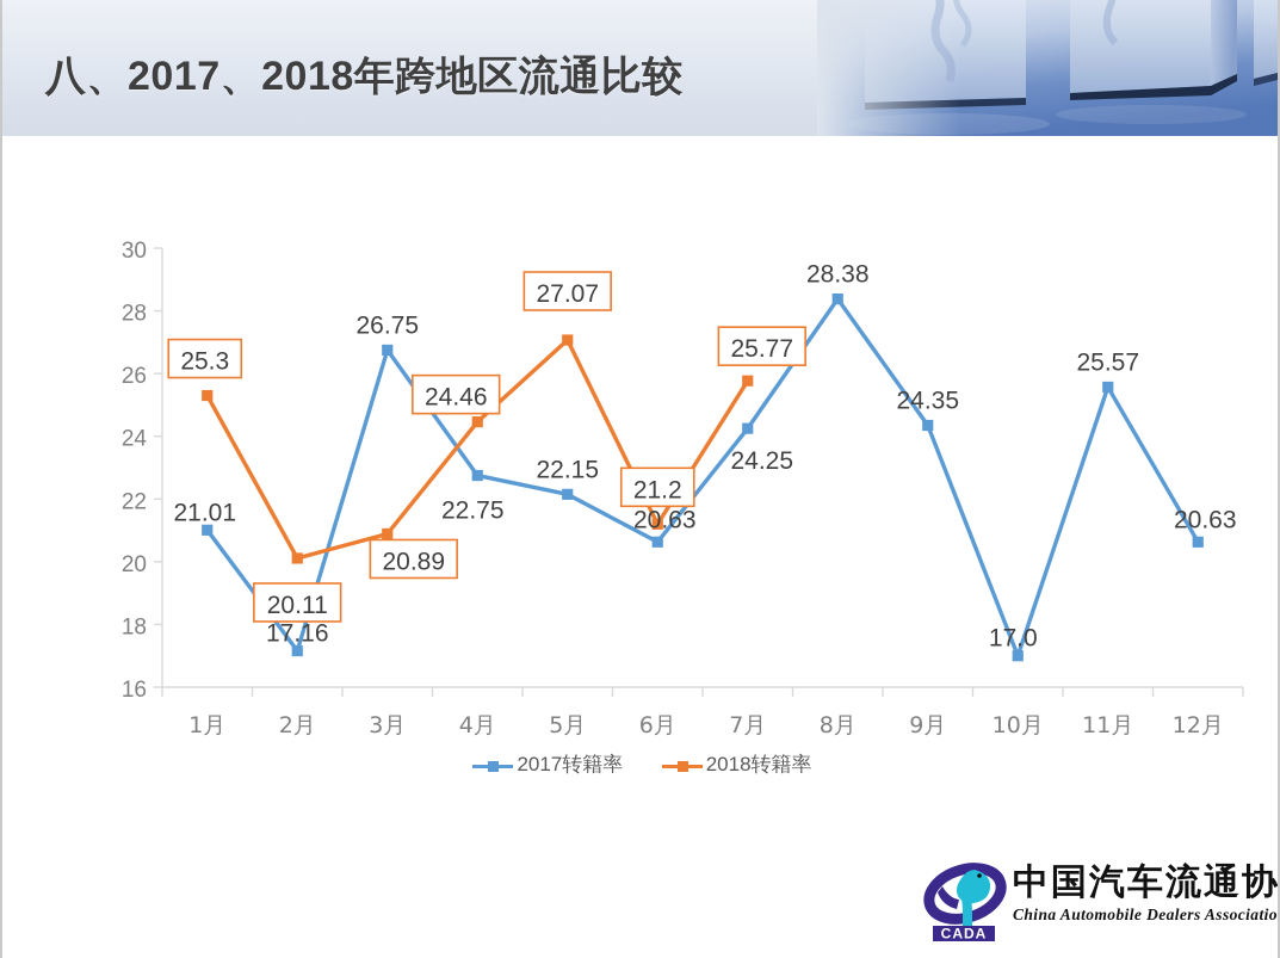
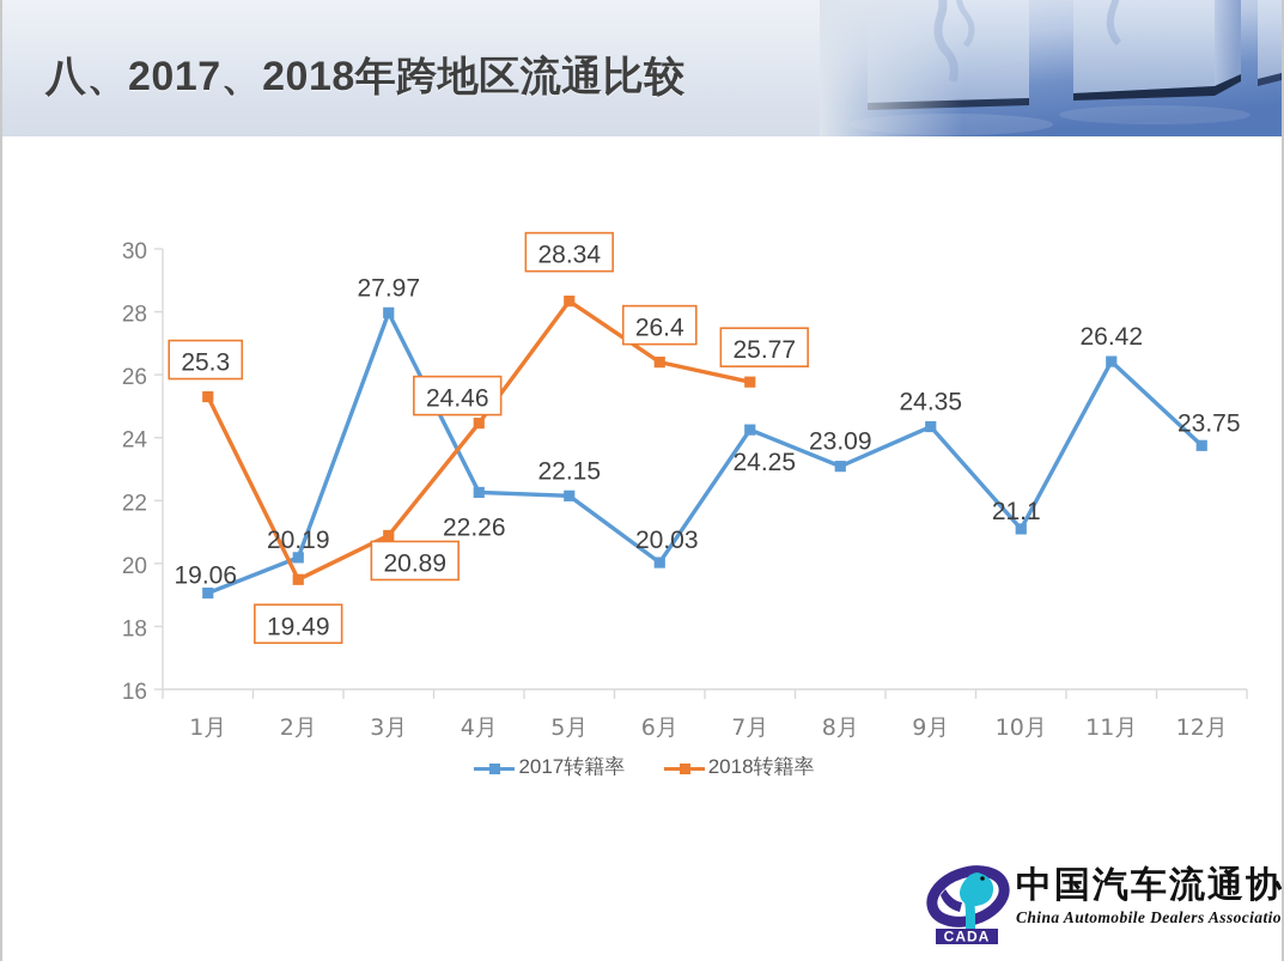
2017转籍率/1月: 21.01 -> 19.06
2017转籍率/2月: 17.16 -> 20.19
2018转籍率/2月: 20.11 -> 19.49
2017转籍率/3月: 26.75 -> 27.97
2017转籍率/4月: 22.75 -> 22.26
2018转籍率/5月: 27.07 -> 28.34
2017转籍率/6月: 20.63 -> 20.03
2018转籍率/6月: 21.2 -> 26.4
2017转籍率/8月: 28.38 -> 23.09
2017转籍率/10月: 17.0 -> 21.1
2017转籍率/11月: 25.57 -> 26.42
2017转籍率/12月: 20.63 -> 23.75
